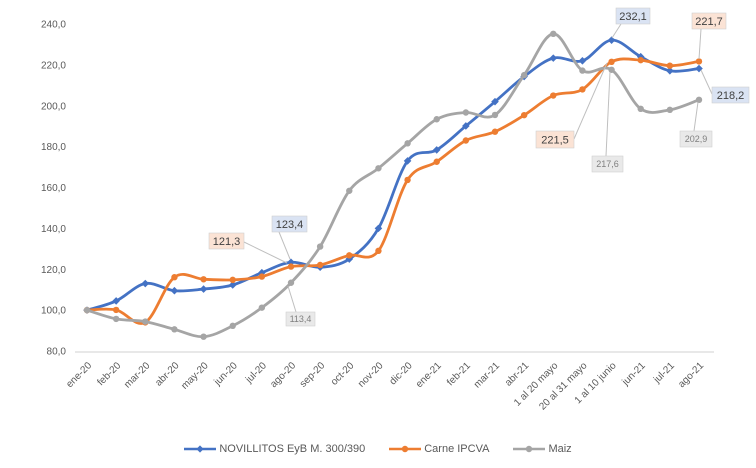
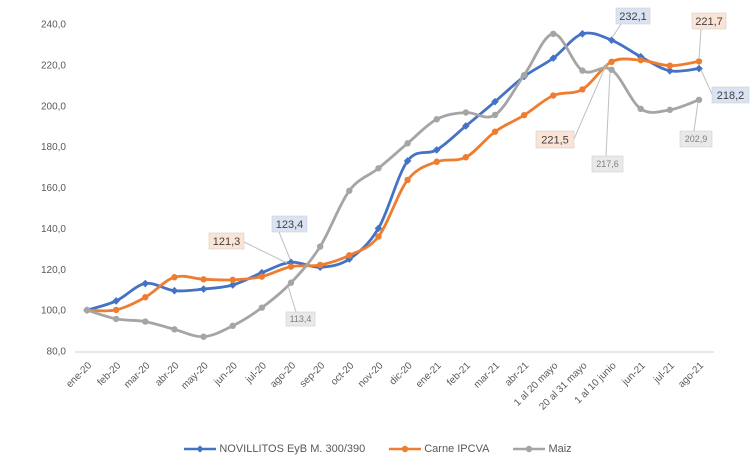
Carne IPCVA/mar-20: 94 -> 106
Carne IPCVA/nov-20: 129 -> 136
Carne IPCVA/feb-21: 183 -> 175
NOVILLITOS EyB M. 300/390/20 al 31 mayo: 222 -> 235
